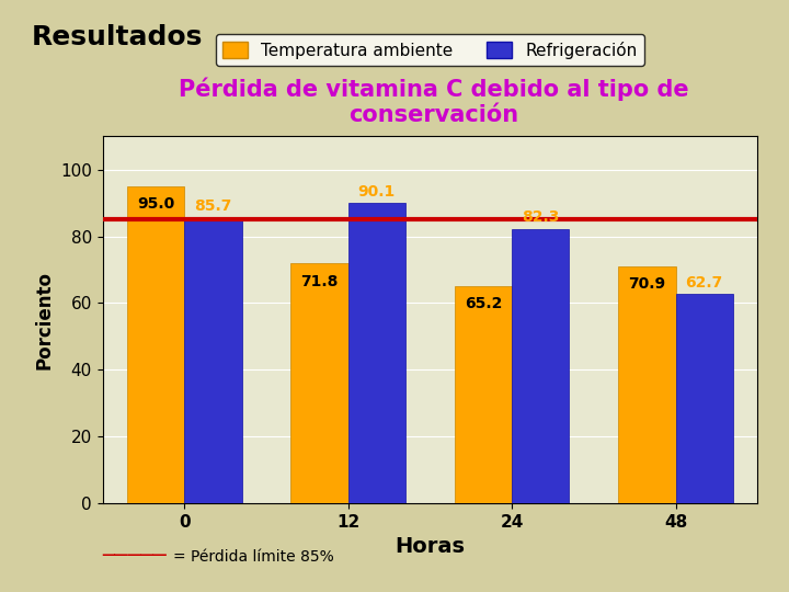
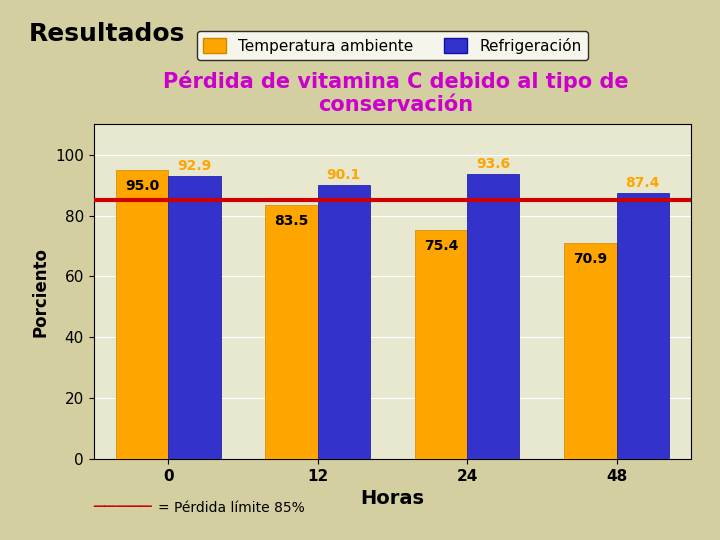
Refrigeración/0: 85.7 -> 92.9
Temperatura ambiente/12: 71.8 -> 83.5
Temperatura ambiente/24: 65.2 -> 75.4
Refrigeración/24: 82.3 -> 93.6
Refrigeración/48: 62.7 -> 87.4
